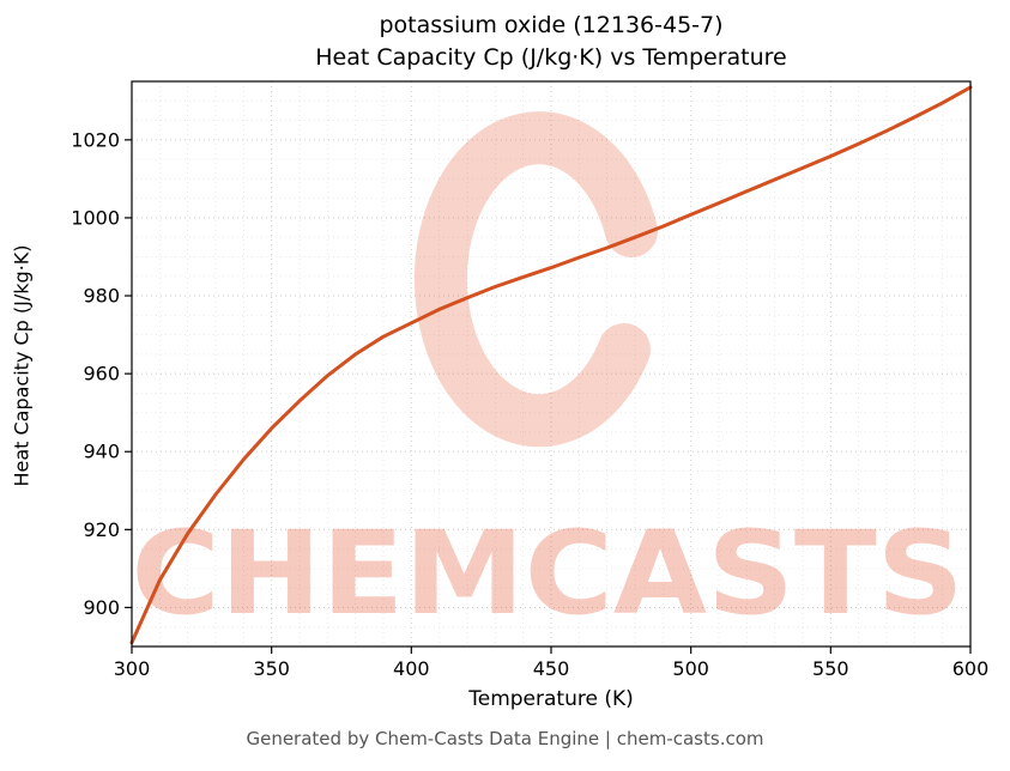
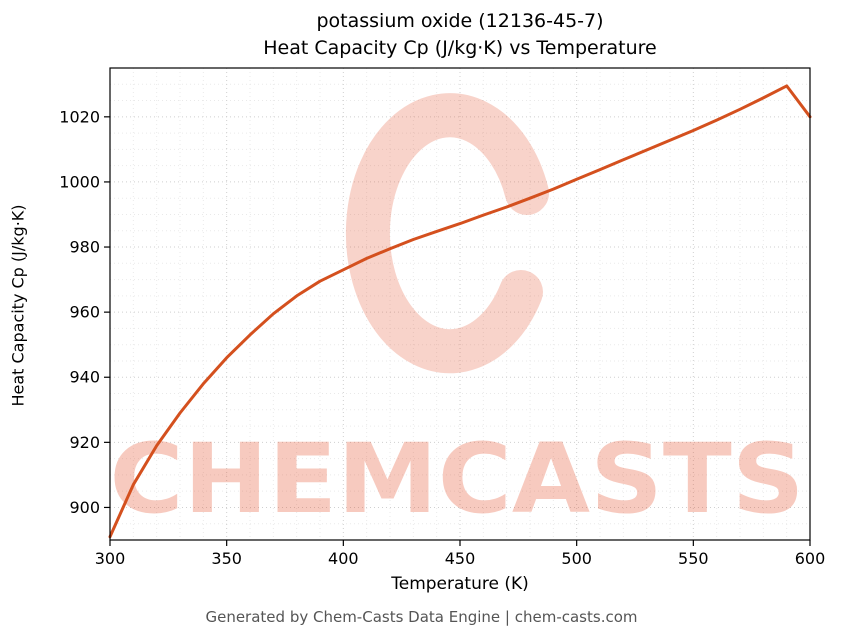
600: 1034 -> 1020
